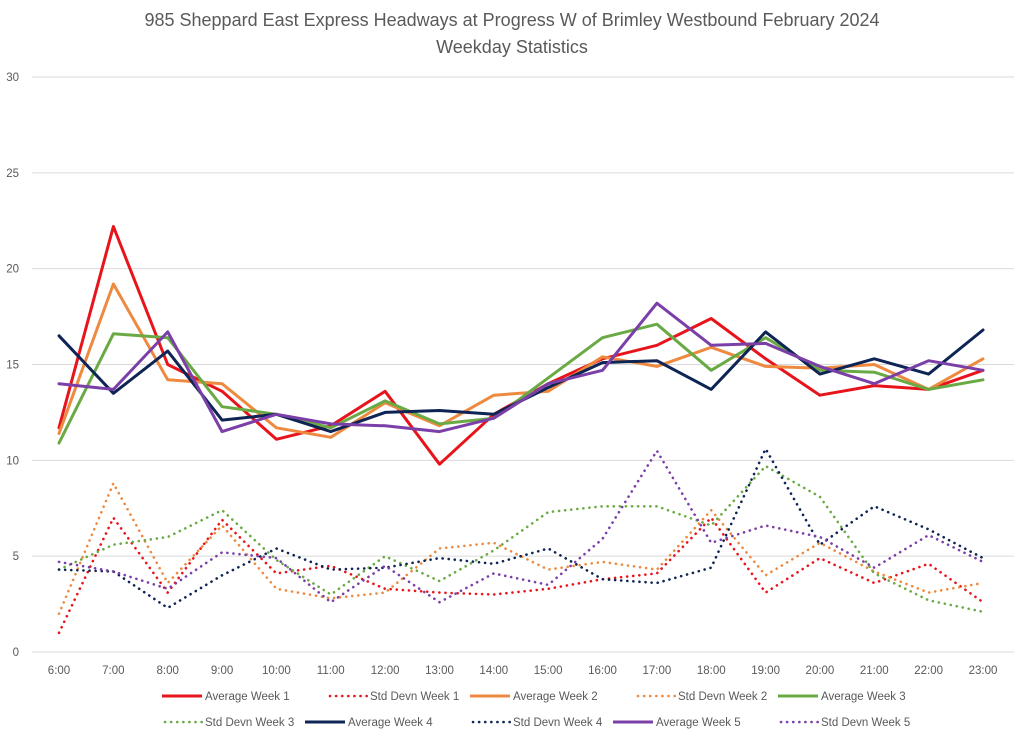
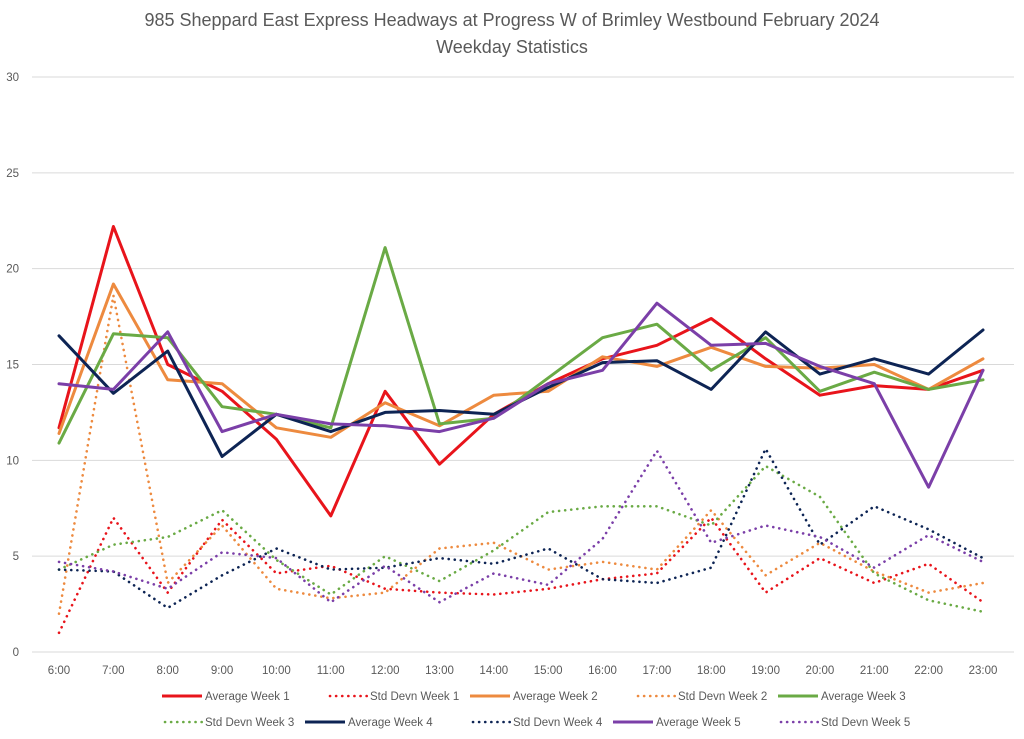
Std Devn Week 2/7:00: 8.8 -> 18.6
Average Week 4/9:00: 12.1 -> 10.2
Average Week 1/11:00: 11.8 -> 7.1
Average Week 3/12:00: 13.1 -> 21.1
Average Week 3/20:00: 14.7 -> 13.6
Average Week 5/22:00: 15.2 -> 8.6
